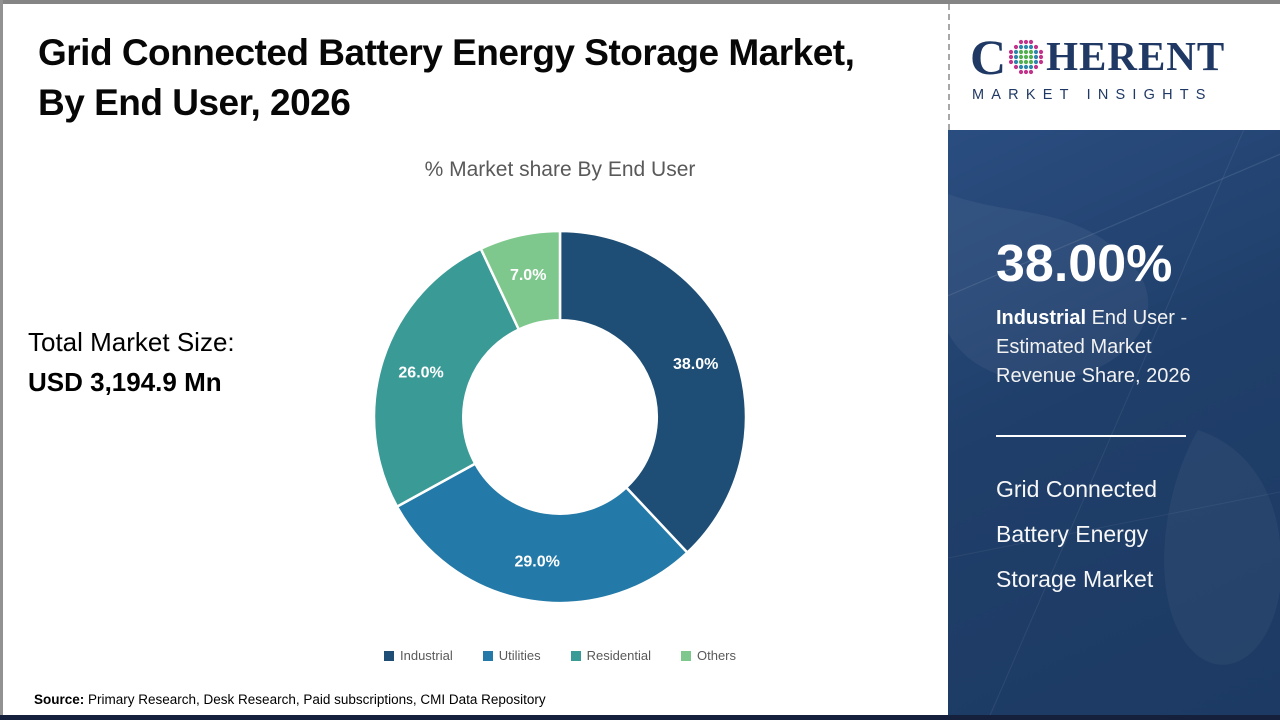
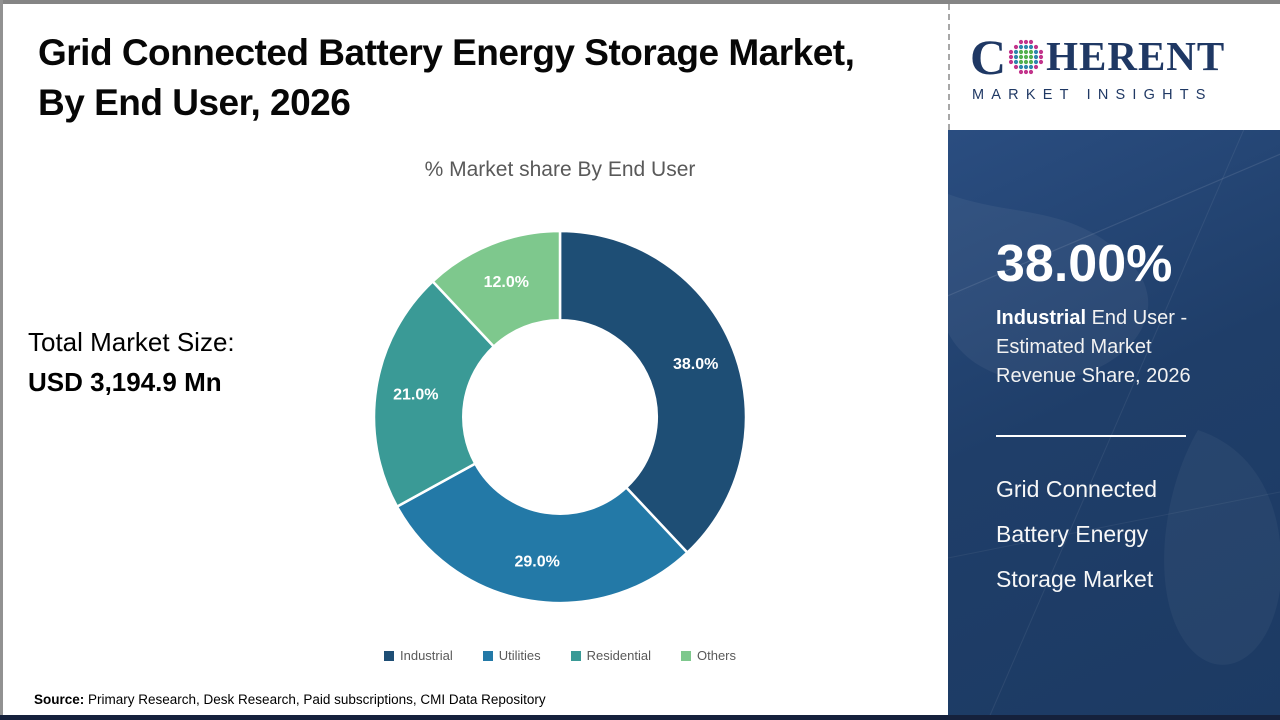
Residential: 26.0% -> 21.0%
Others: 7.0% -> 12.0%
